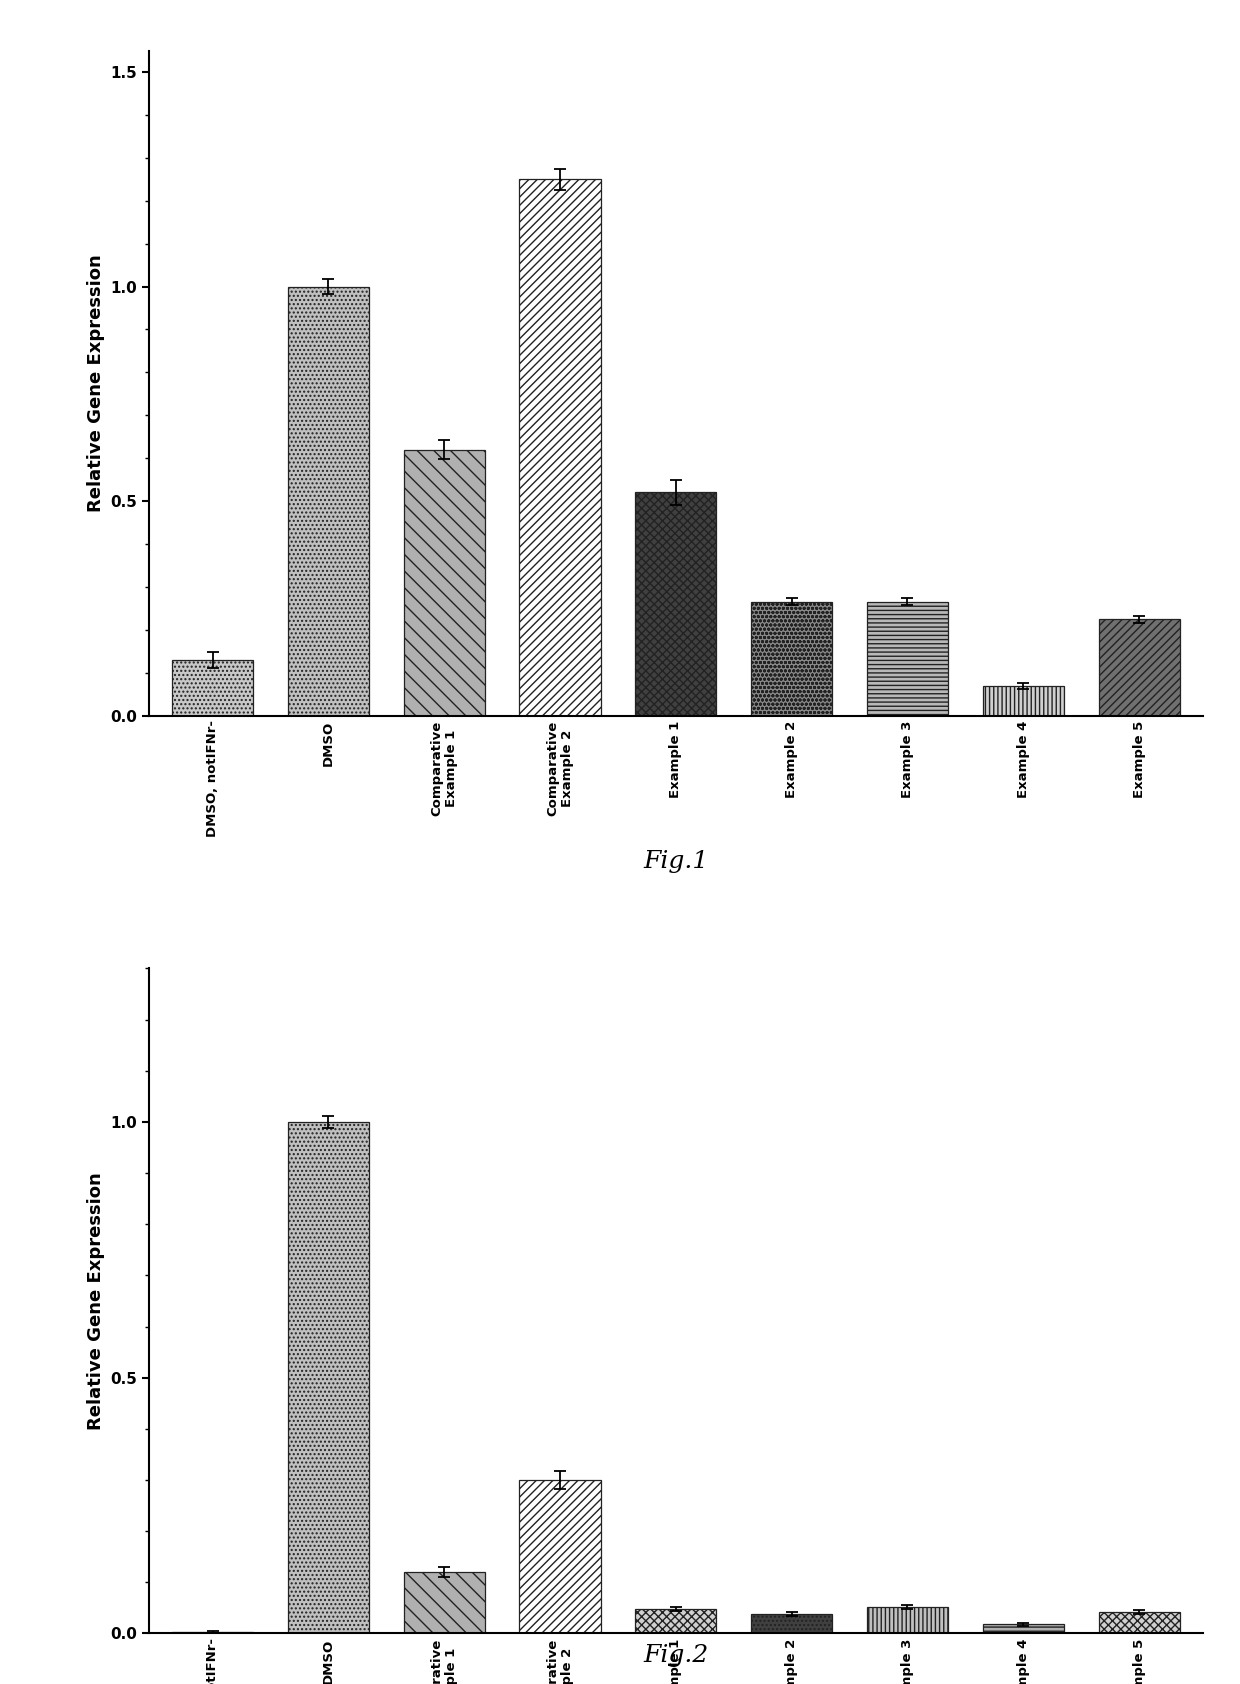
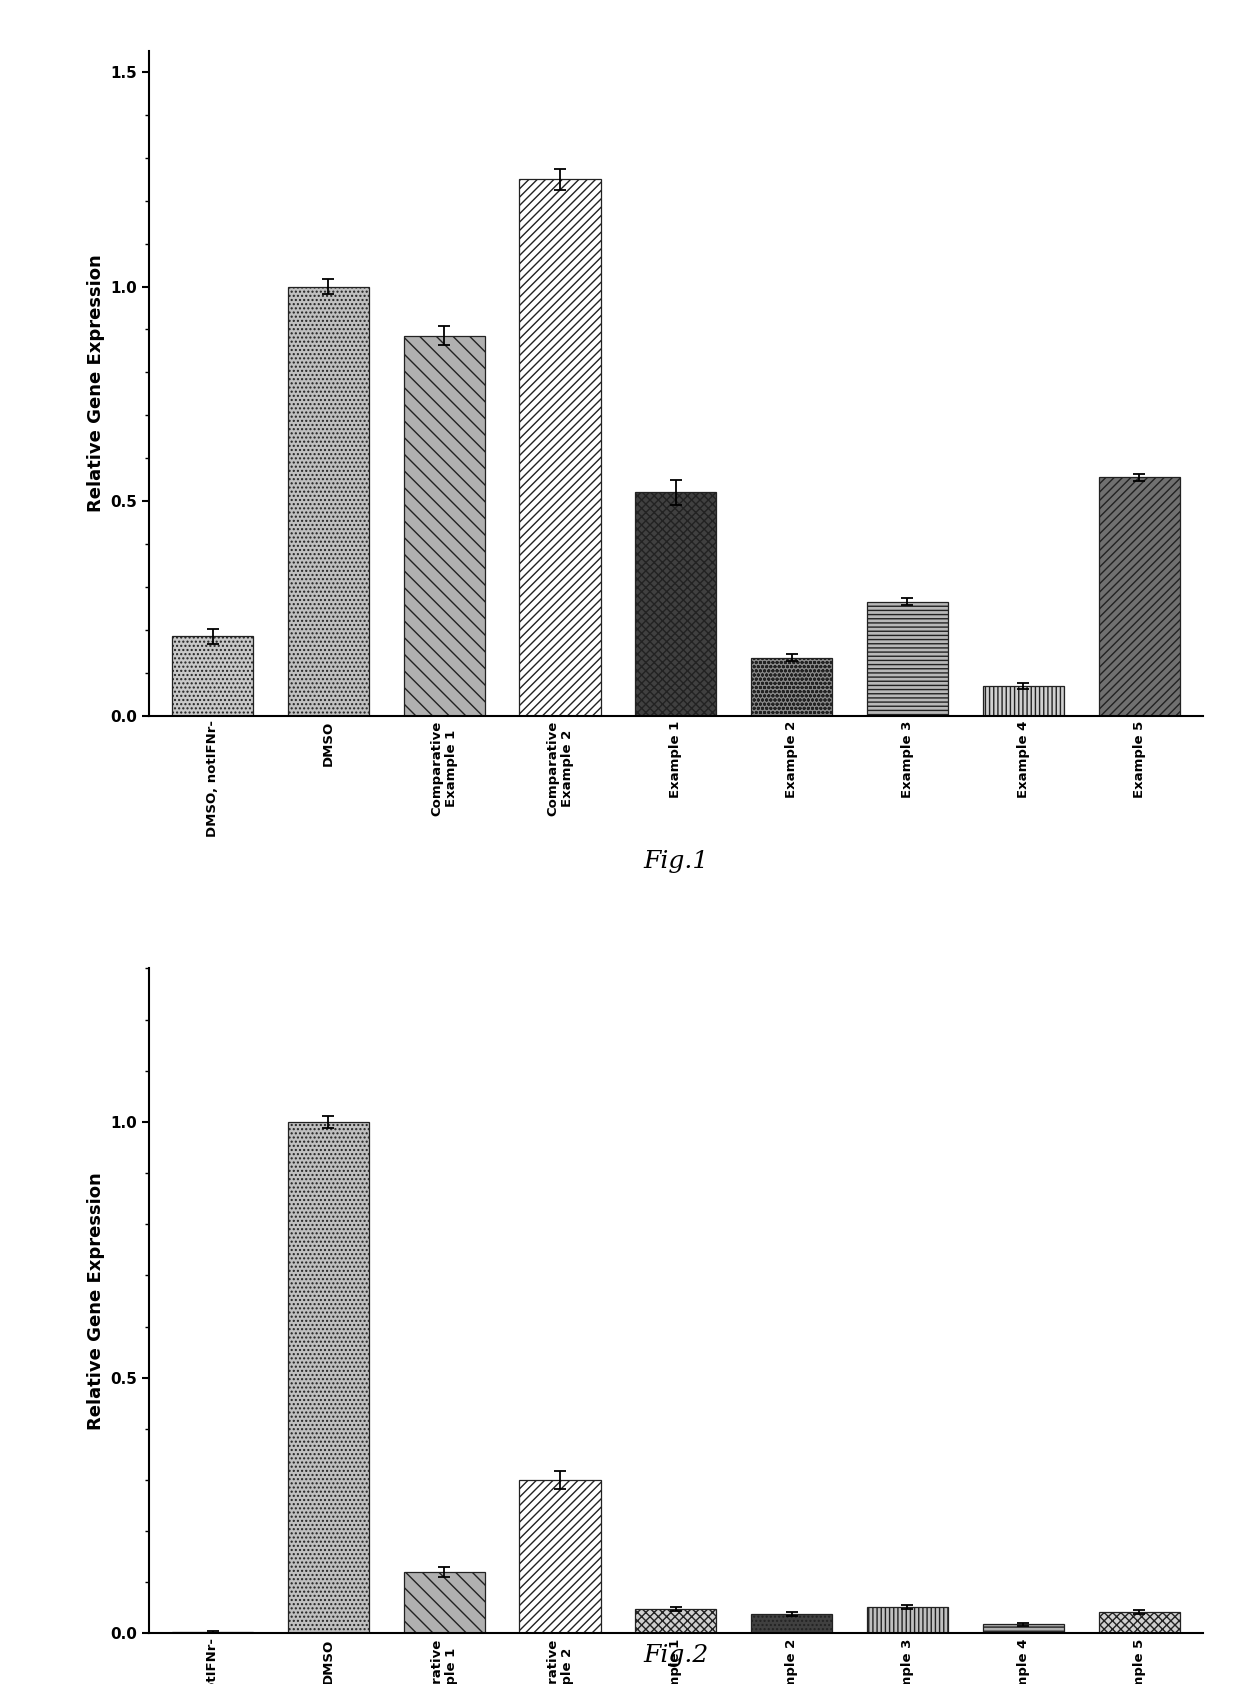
DMSO, notIFNr-: 0.130 -> 0.185
Comparative Example 1: 0.620 -> 0.885
Example 2: 0.265 -> 0.135
Example 5: 0.225 -> 0.555
